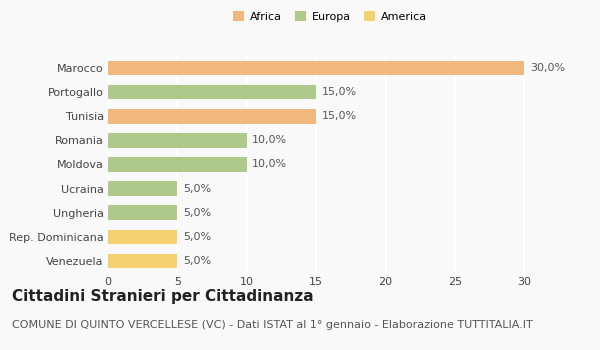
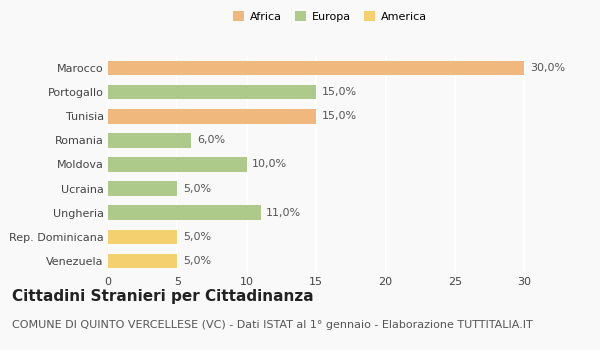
Romania: 10,0% -> 6,0%
Ungheria: 5,0% -> 11,0%
